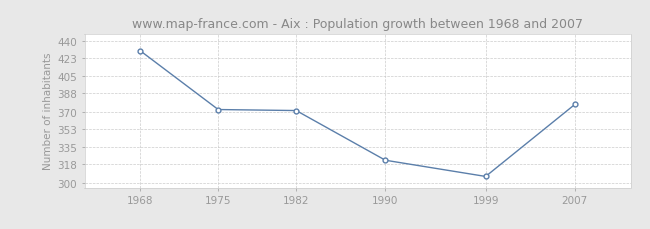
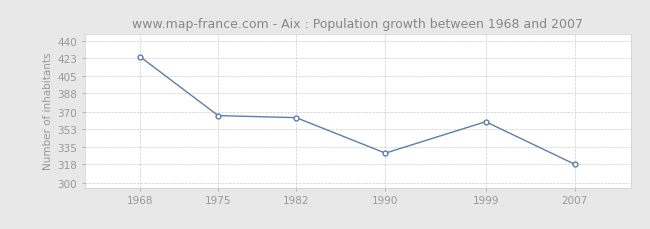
1968: 430 -> 424
1975: 372 -> 366
1982: 371 -> 364
1990: 322 -> 329
1999: 306 -> 360
2007: 377 -> 318
